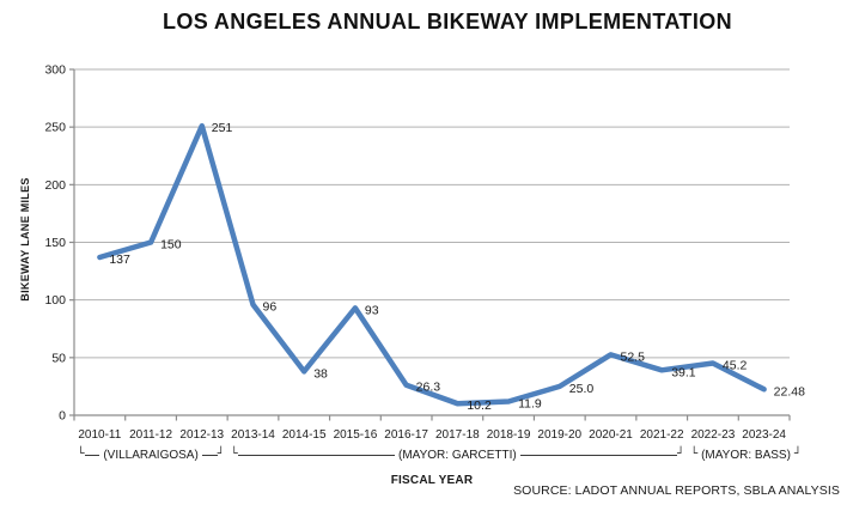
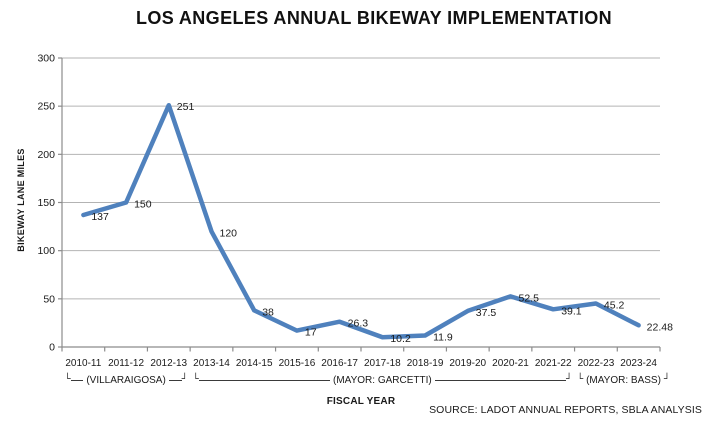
2013-14: 96 -> 120
2015-16: 93 -> 17
2019-20: 25.0 -> 37.5
